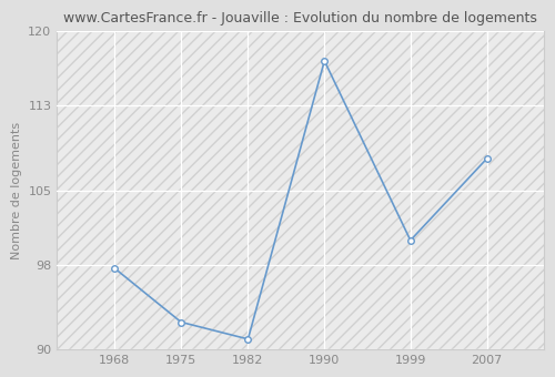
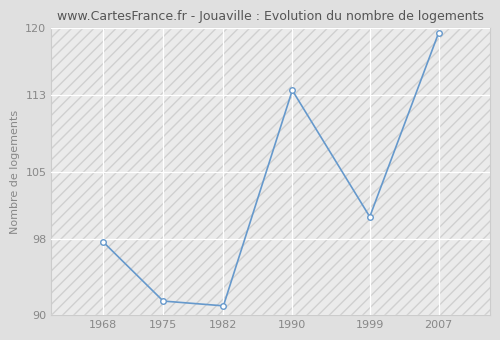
1975: 92.6 -> 91.5
1990: 117.2 -> 113.5
2007: 108.0 -> 119.5
